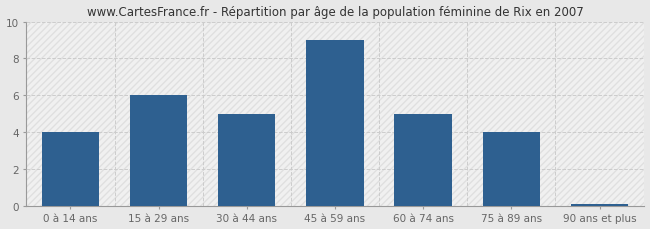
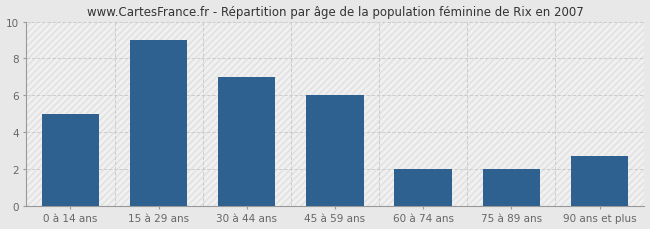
0 à 14 ans: 4.0 -> 5.0
15 à 29 ans: 6.0 -> 9.0
30 à 44 ans: 5.0 -> 7.0
45 à 59 ans: 9.0 -> 6.0
60 à 74 ans: 5.0 -> 2.0
75 à 89 ans: 4.0 -> 2.0
90 ans et plus: 0.1 -> 2.7
